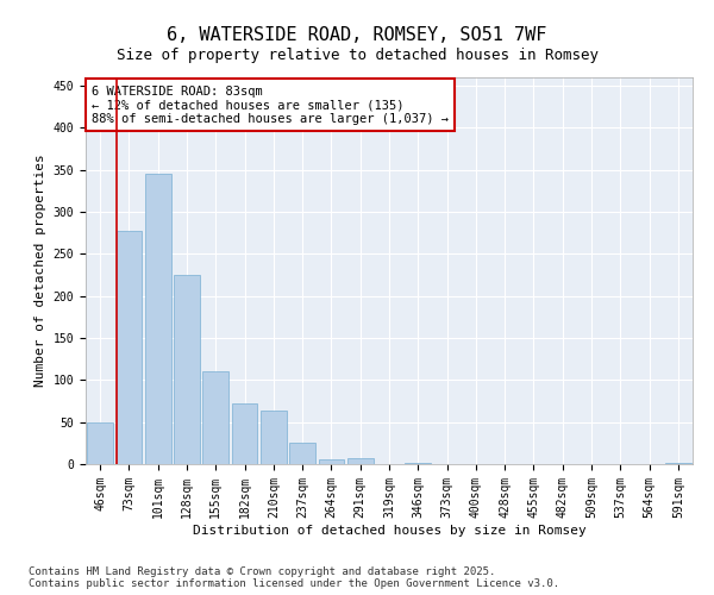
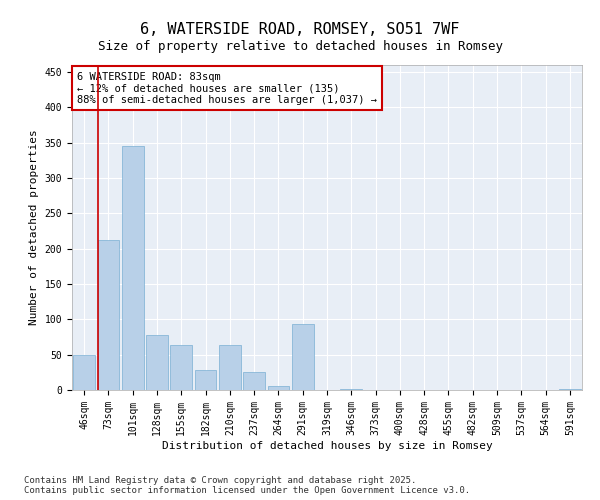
73sqm: 278 -> 212
128sqm: 225 -> 78
155sqm: 110 -> 64
182sqm: 72 -> 28
291sqm: 7 -> 94
